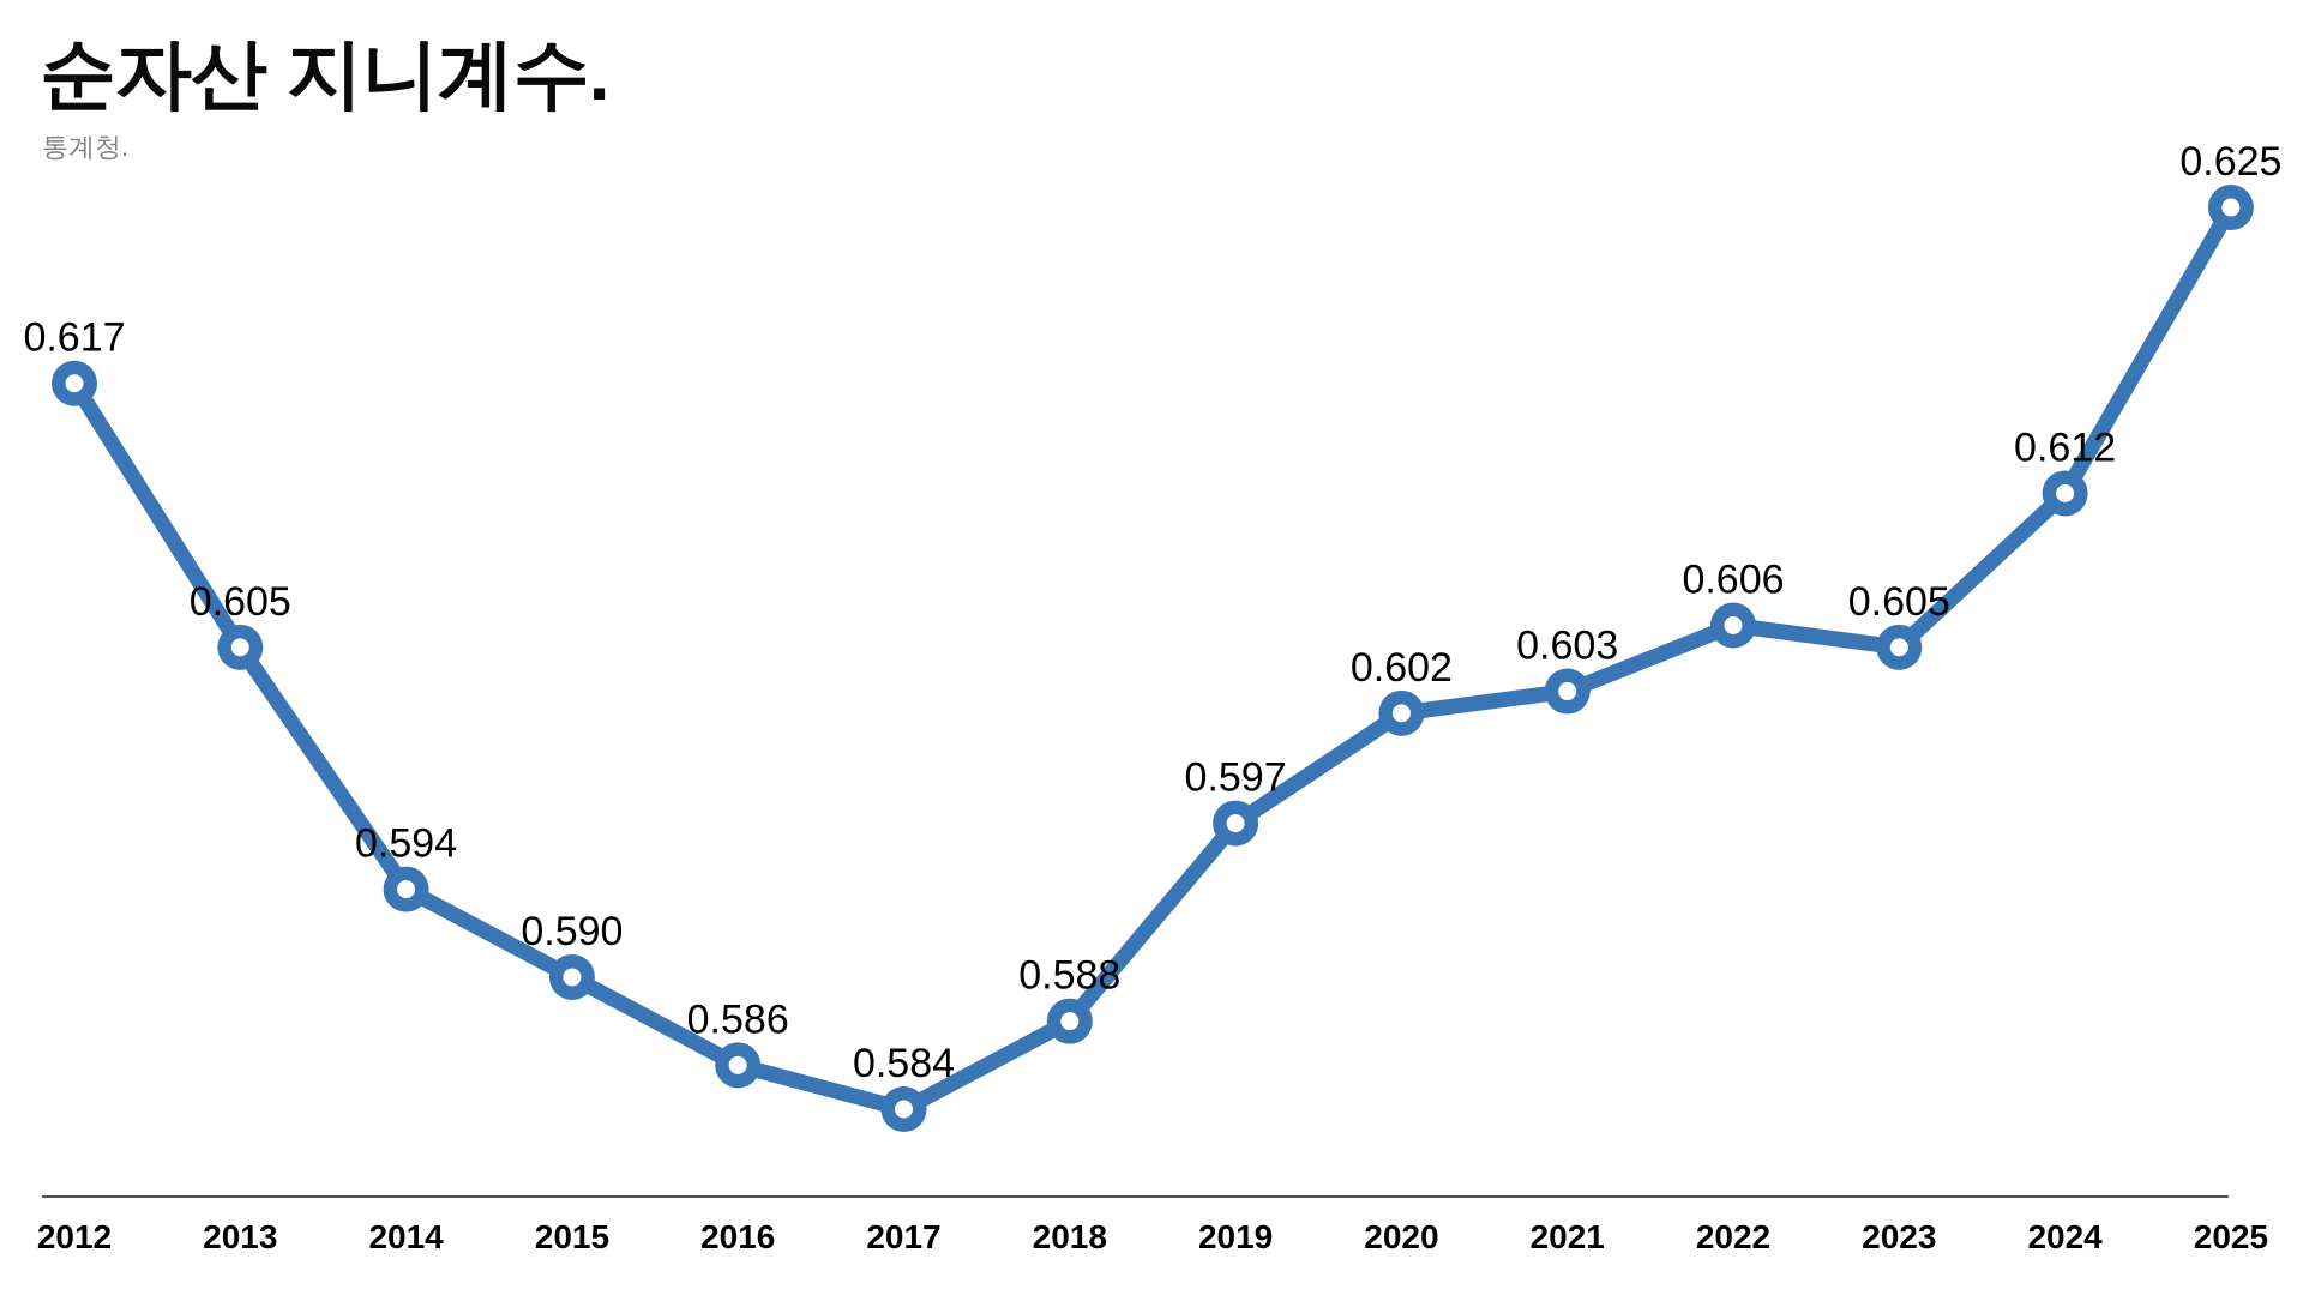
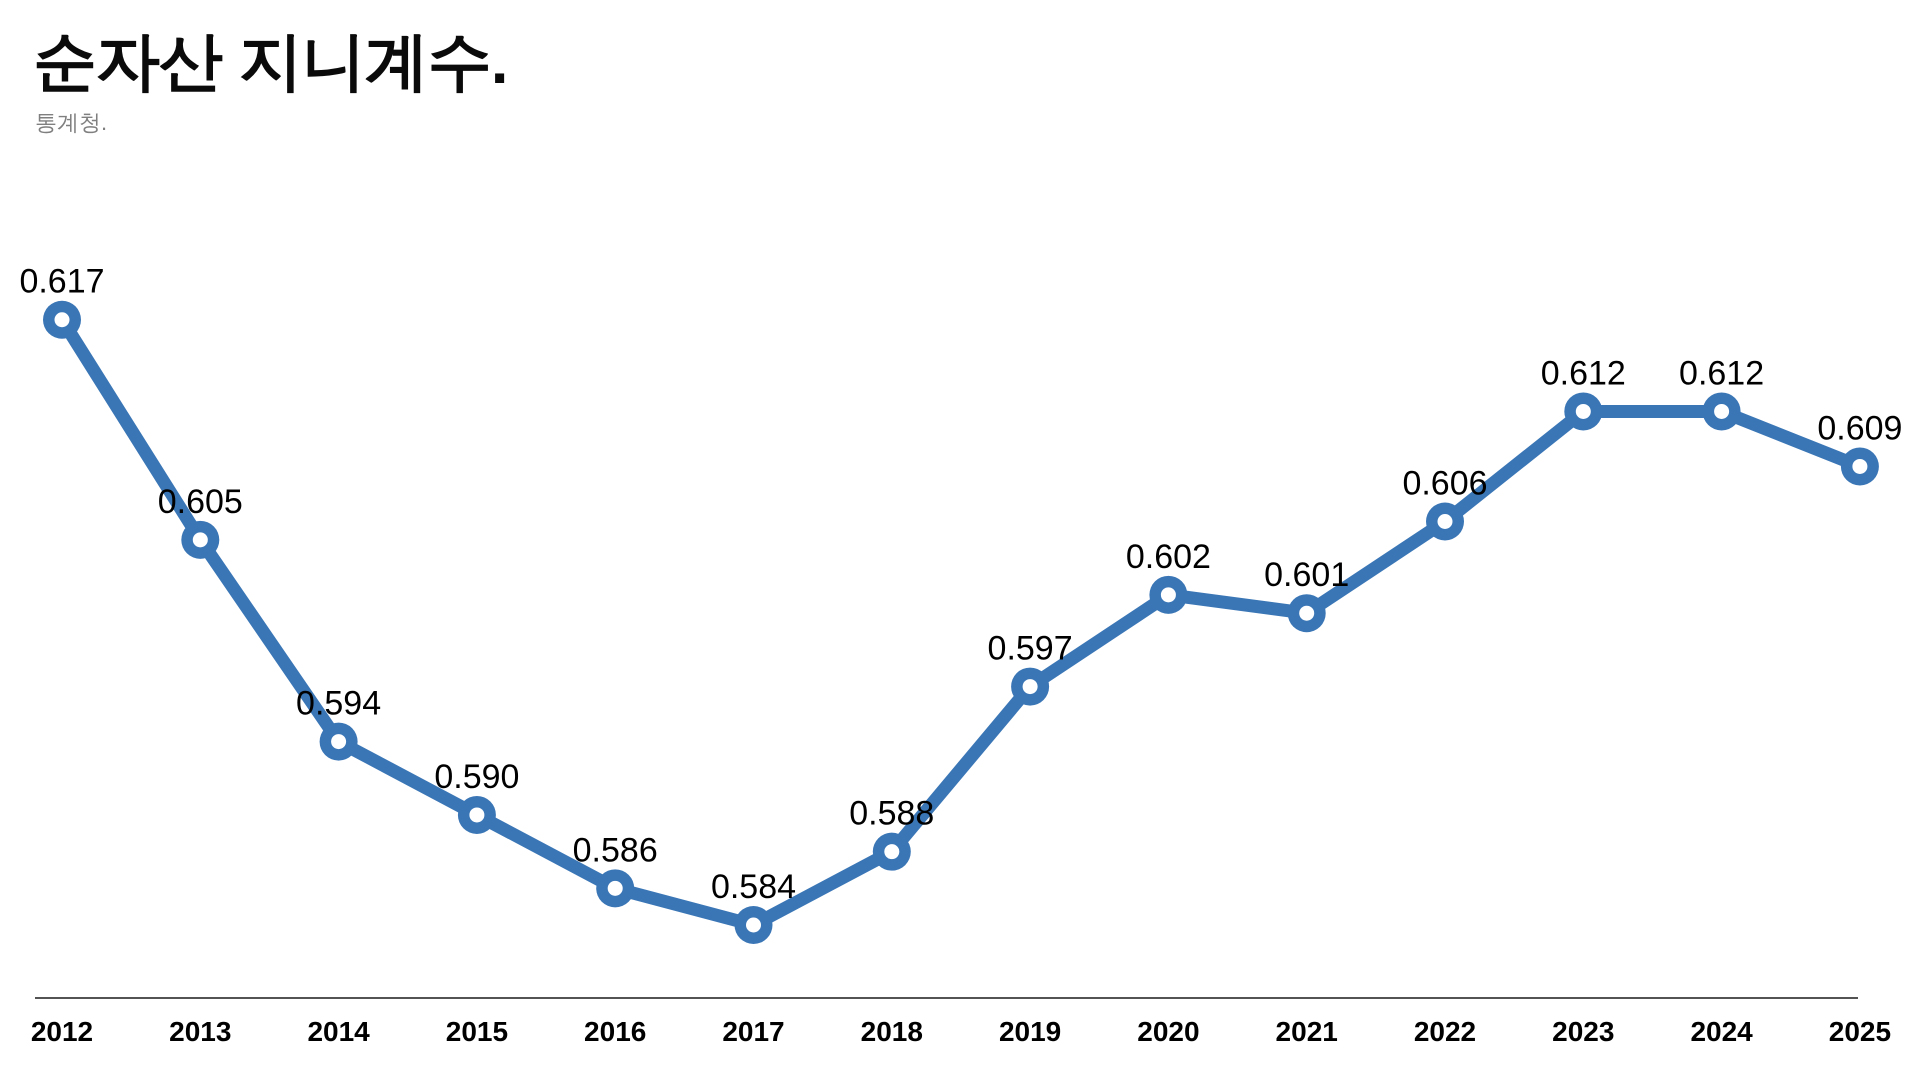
2021: 0.603 -> 0.601
2023: 0.605 -> 0.612
2025: 0.625 -> 0.609
